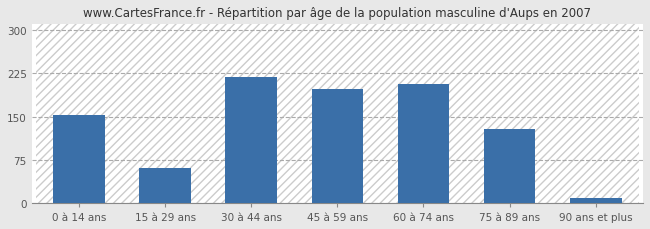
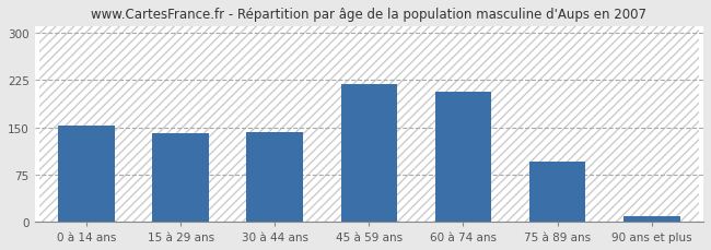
15 à 29 ans: 60 -> 140
30 à 44 ans: 218 -> 142
45 à 59 ans: 198 -> 218
75 à 89 ans: 128 -> 95
